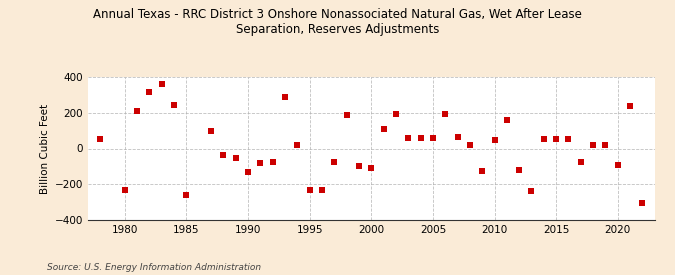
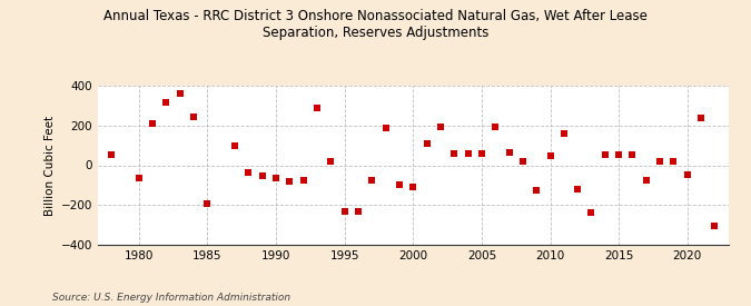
1980: -230 -> -60
1985: -260 -> -200
1990: -130 -> -60
2020: -90 -> -50
